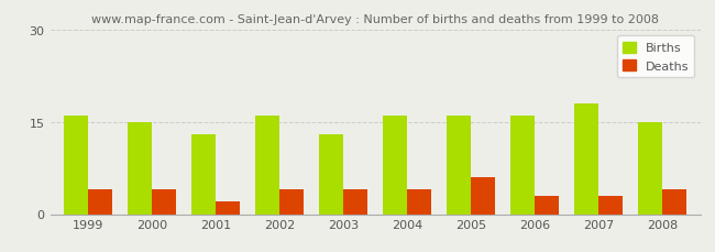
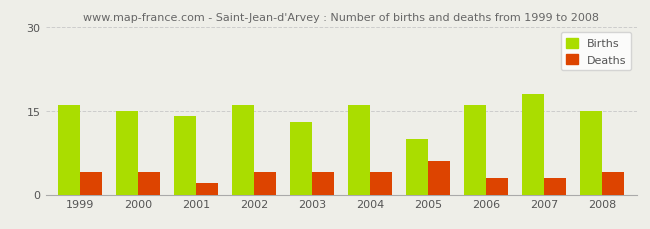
Births/2001: 13 -> 14
Births/2005: 16 -> 10
